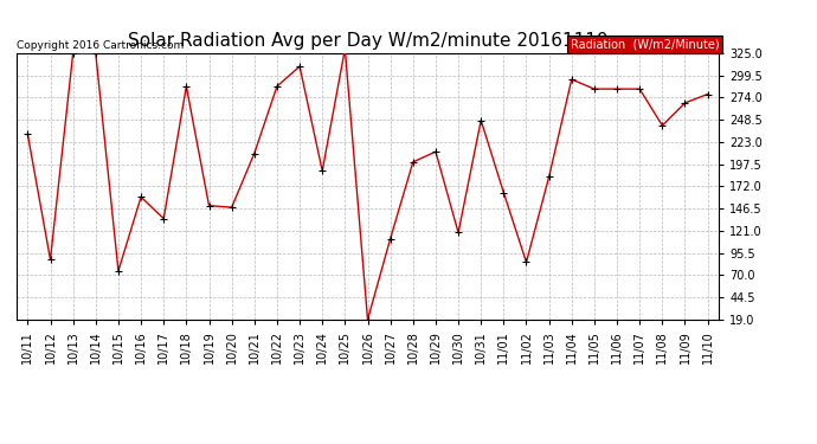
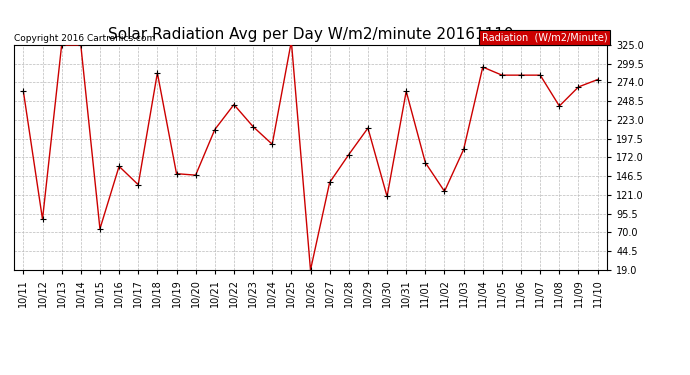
10/11: 232 -> 262
10/22: 287 -> 244
10/23: 310 -> 214
10/27: 112 -> 138
10/28: 200 -> 176
10/31: 248 -> 262
11/02: 85 -> 126
